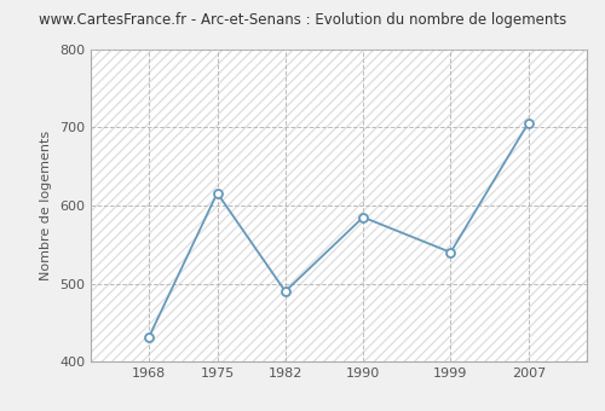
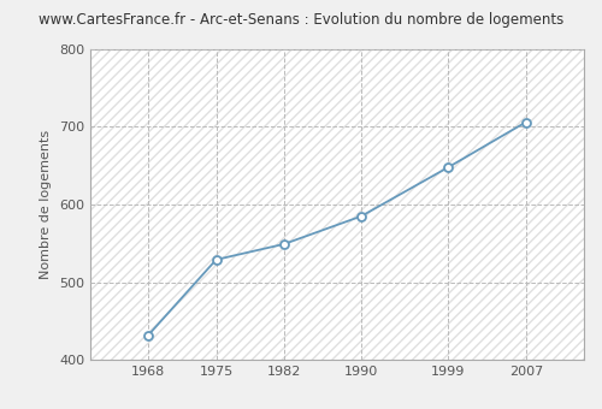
1975: 616 -> 529
1982: 490 -> 549
1999: 540 -> 648
